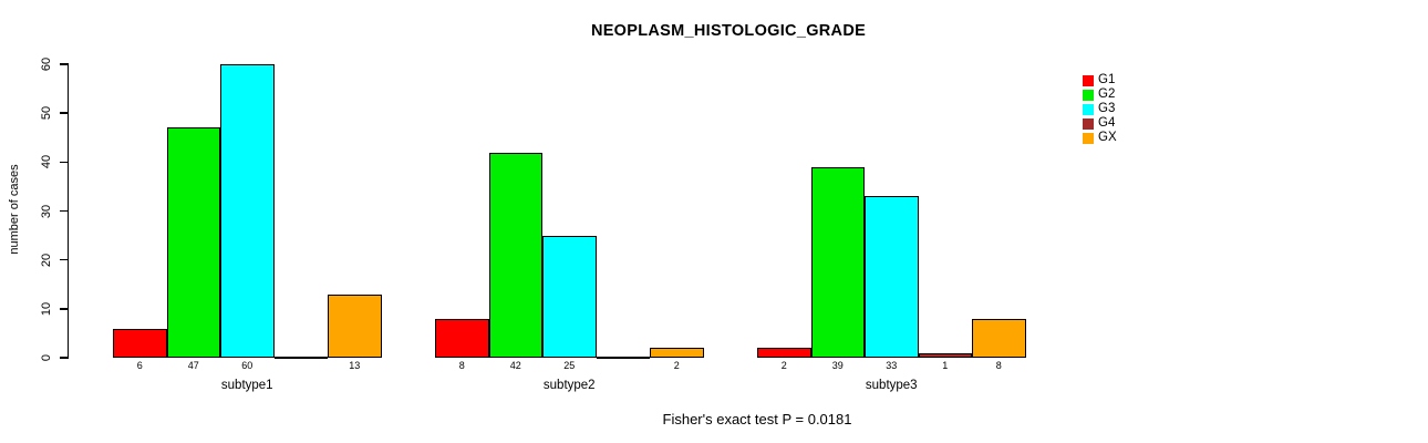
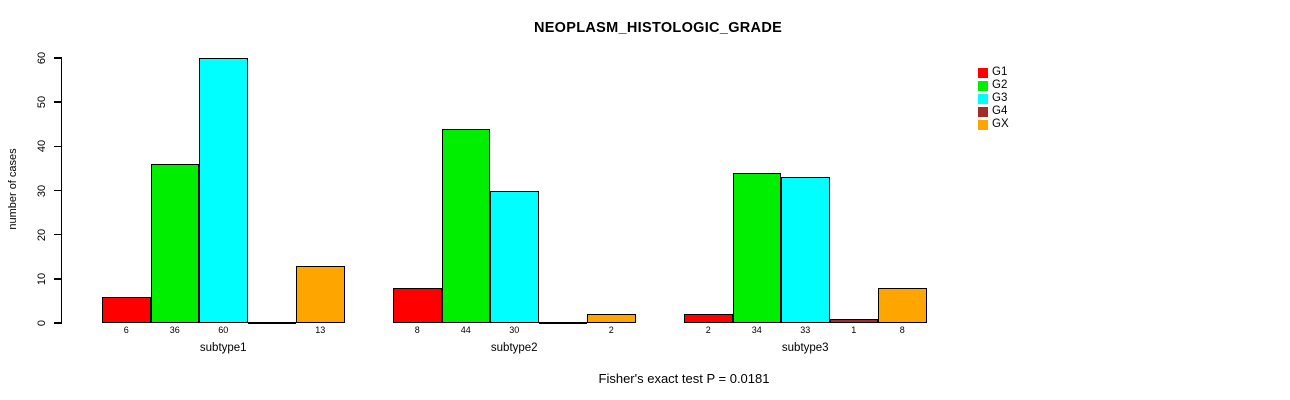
G2/subtype1: 47 -> 36
G2/subtype2: 42 -> 44
G3/subtype2: 25 -> 30
G2/subtype3: 39 -> 34
